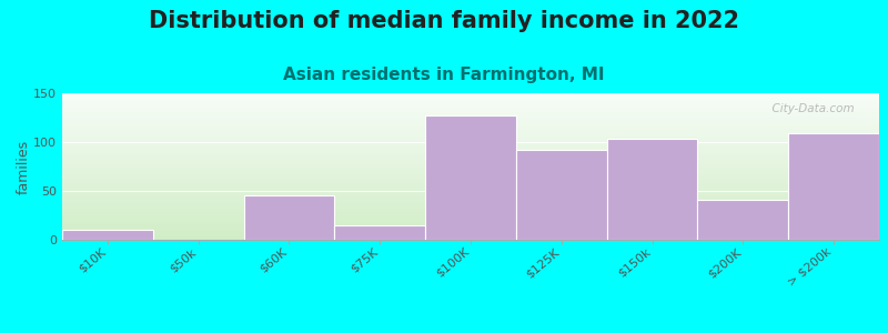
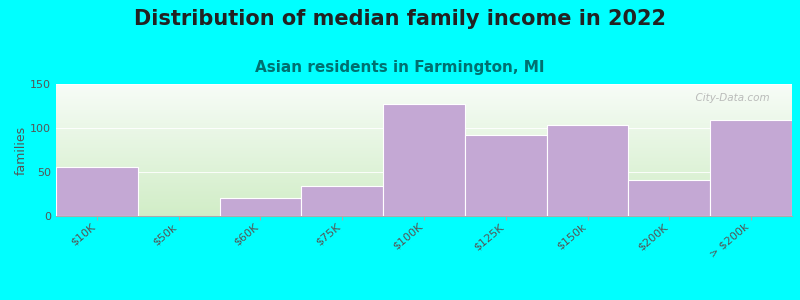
$10K: 10 -> 56
$60K: 46 -> 20
$75K: 15 -> 34
